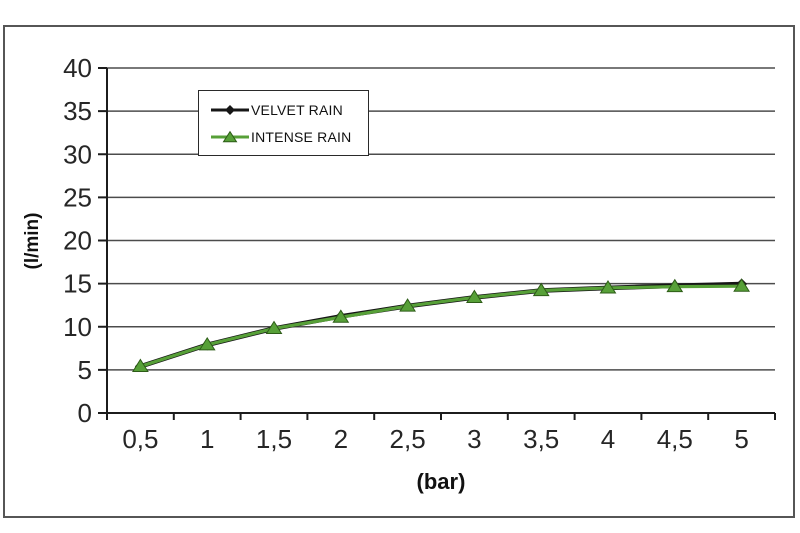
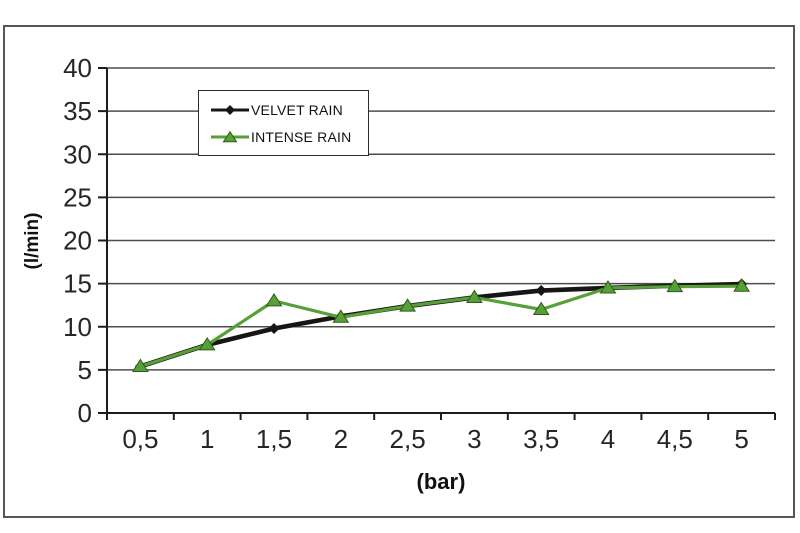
INTENSE RAIN/1,5: 10 -> 13
INTENSE RAIN/3,5: 14 -> 12
